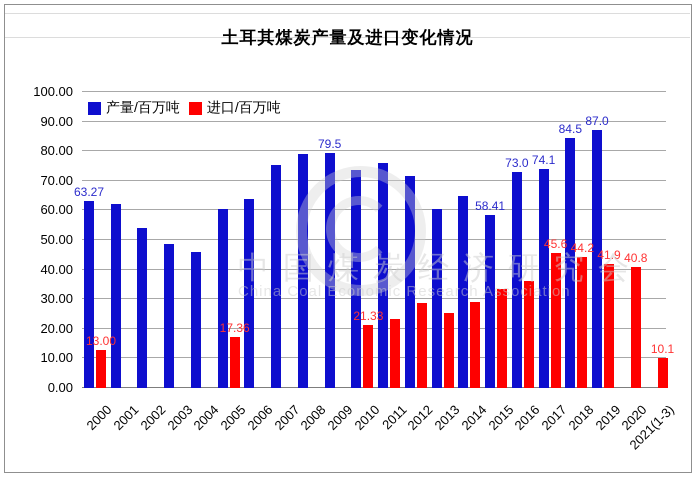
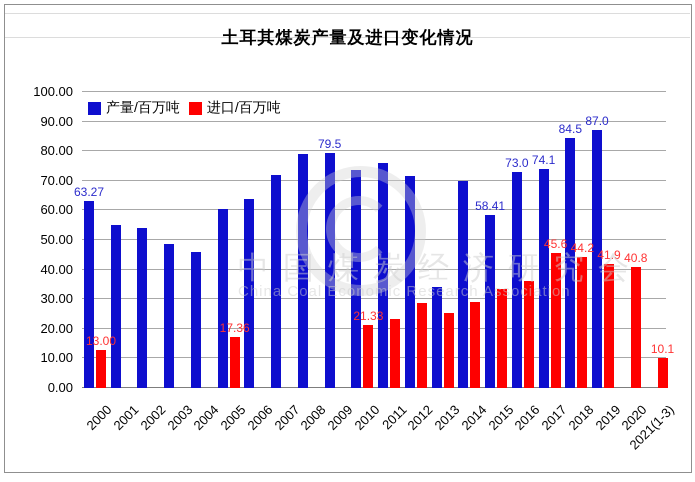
产量/百万吨/2001: 62 -> 55
产量/百万吨/2007: 76 -> 72
产量/百万吨/2013: 60 -> 34
产量/百万吨/2014: 65 -> 70
